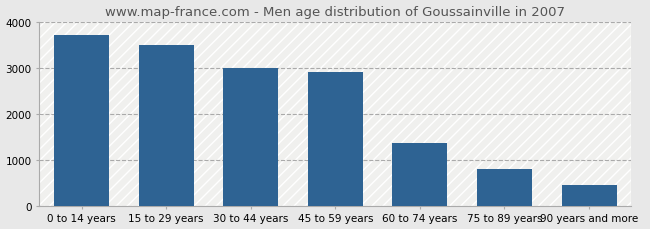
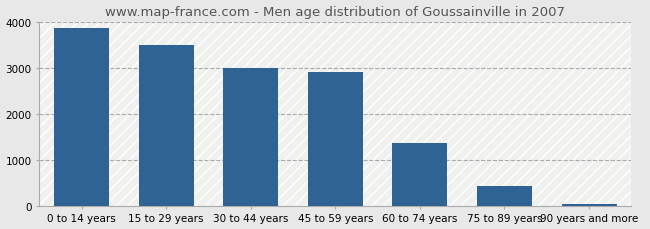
0 to 14 years: 3700 -> 3850
75 to 89 years: 800 -> 420
90 years and more: 450 -> 40
